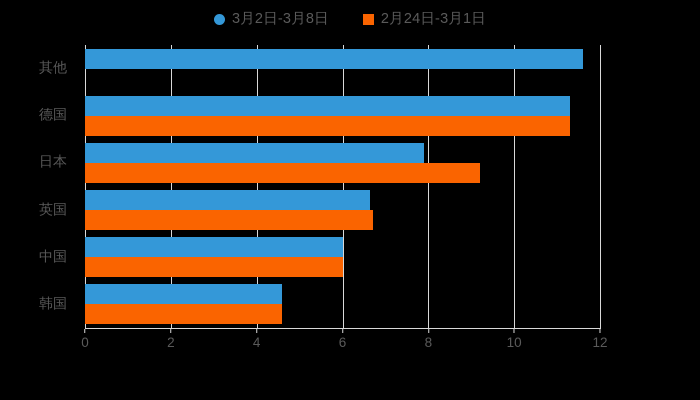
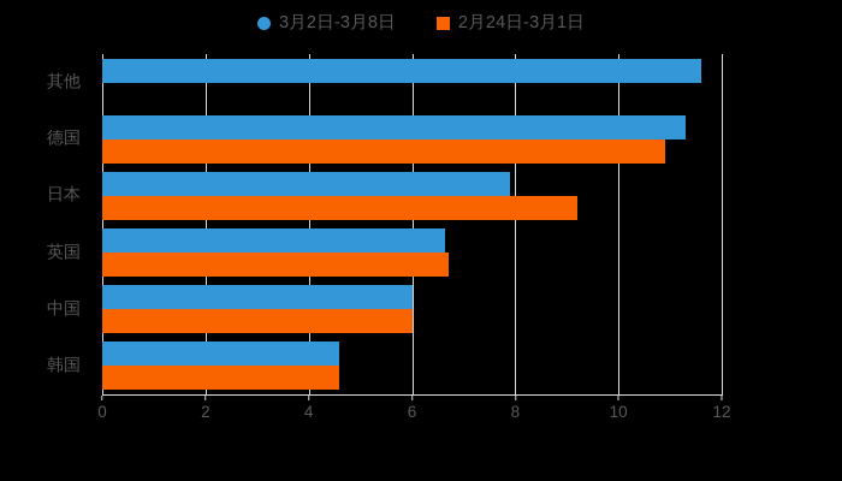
2月24日-3月1日/德国: 11.3 -> 10.9
